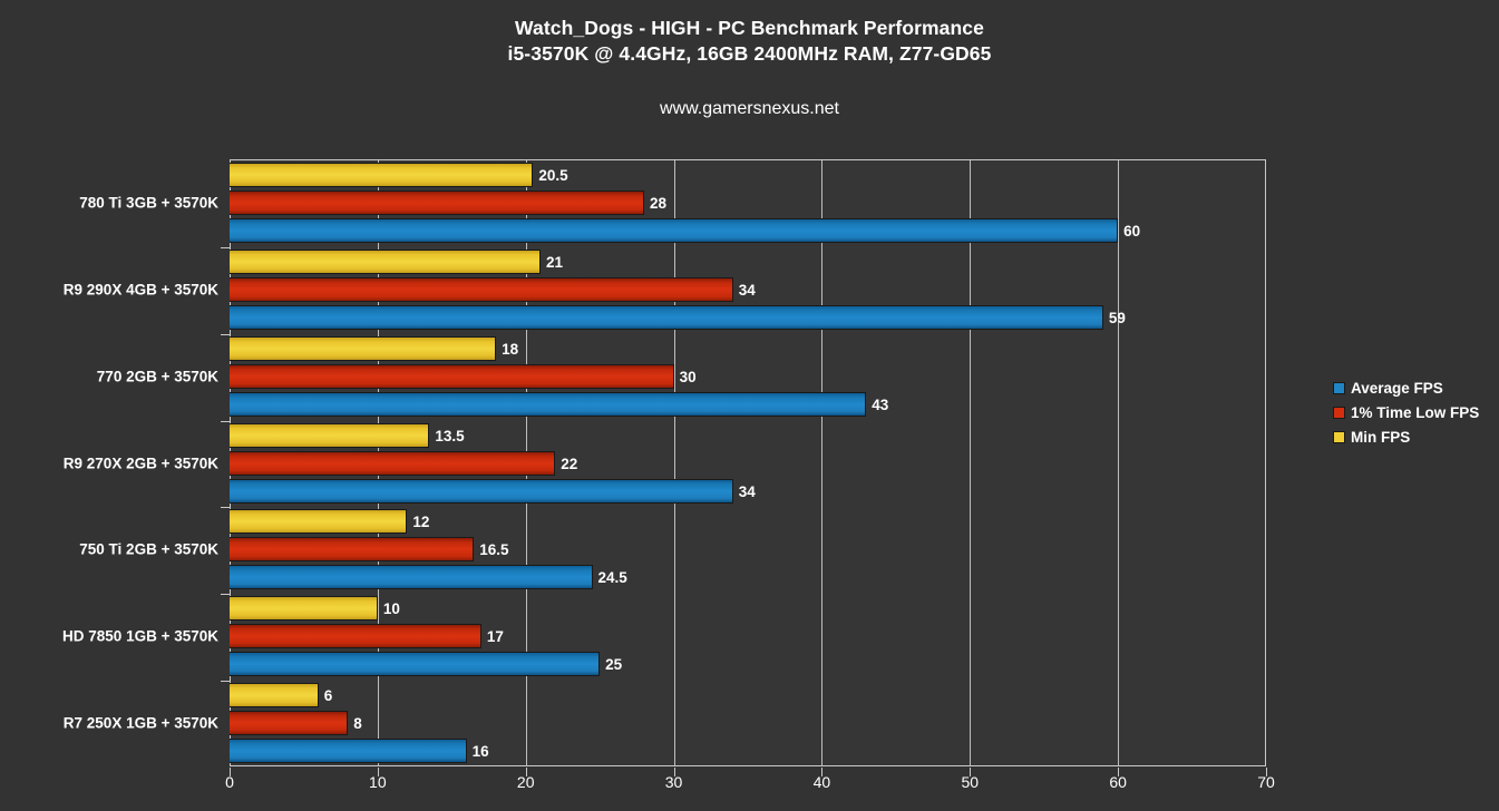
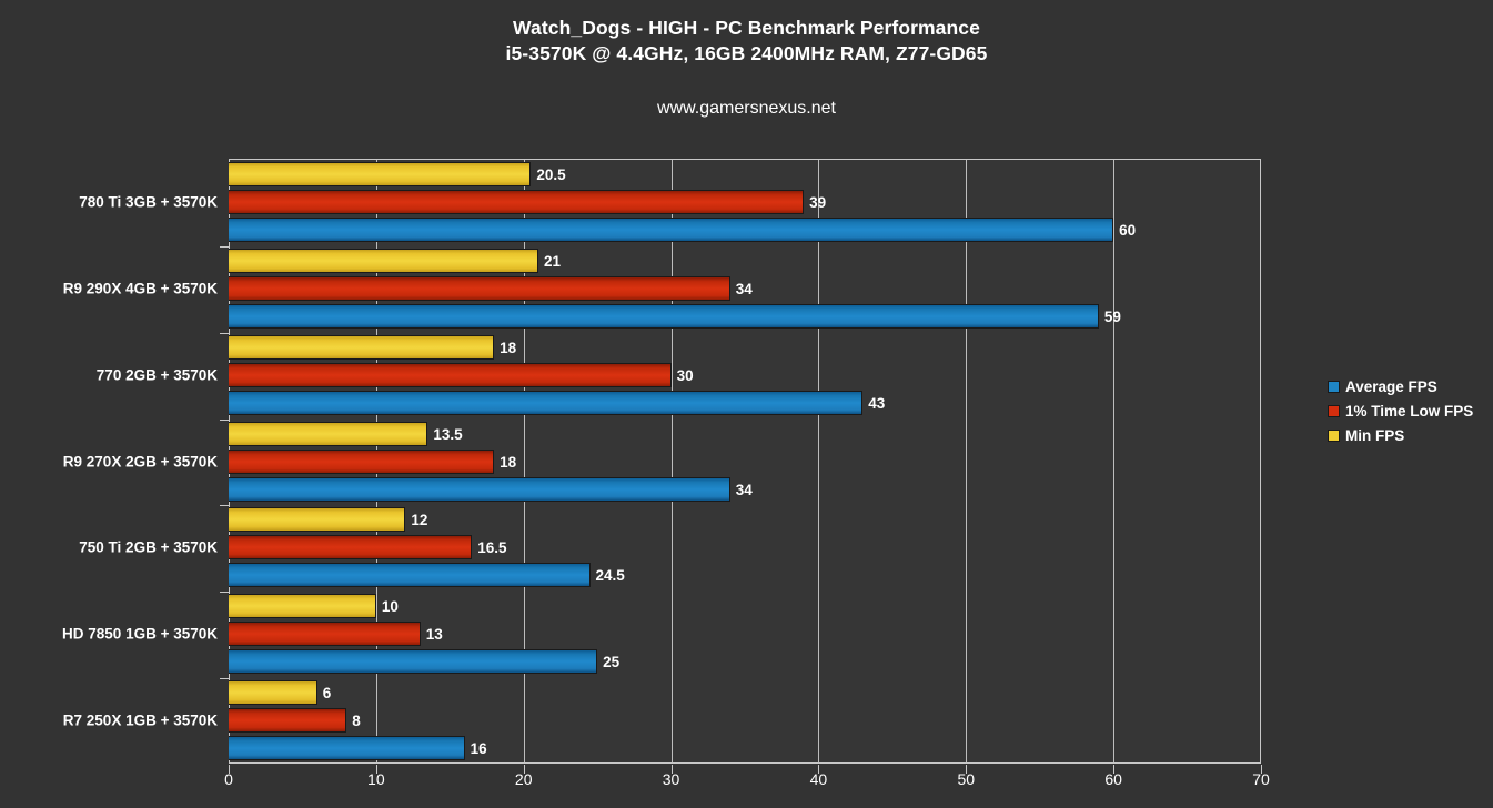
1% Time Low FPS/780 Ti 3GB + 3570K: 28 -> 39
1% Time Low FPS/R9 270X 2GB + 3570K: 22 -> 18
1% Time Low FPS/HD 7850 1GB + 3570K: 17 -> 13
